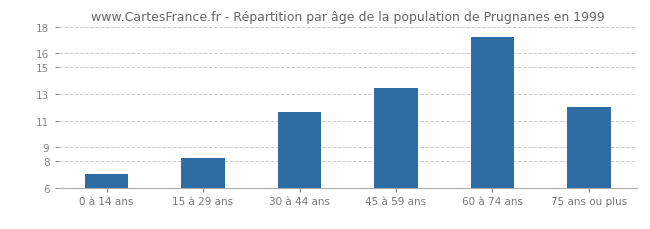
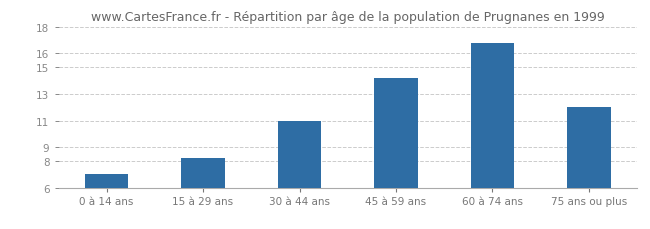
30 à 44 ans: 11.6 -> 11.0
45 à 59 ans: 13.4 -> 14.2
60 à 74 ans: 17.2 -> 16.8
